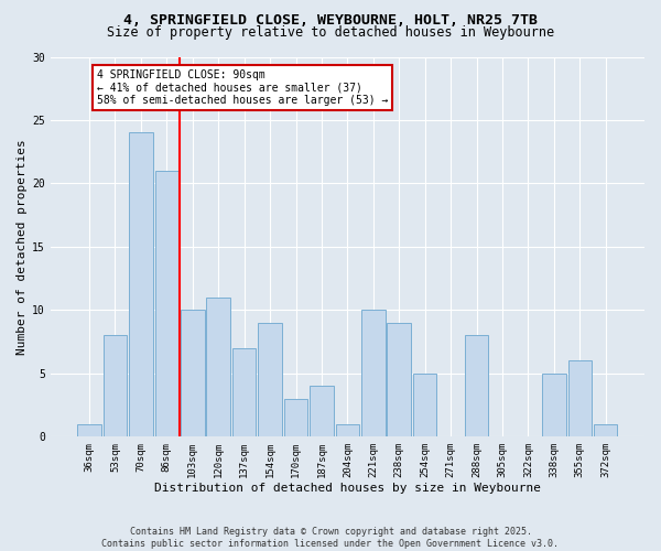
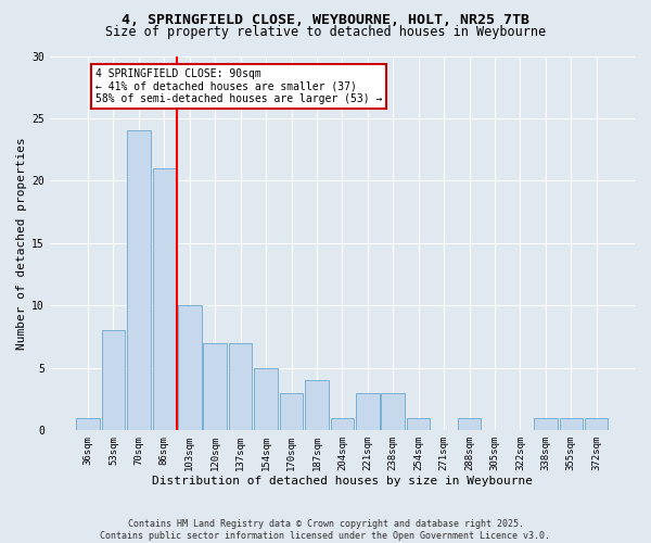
120sqm: 11 -> 7
154sqm: 9 -> 5
221sqm: 10 -> 3
238sqm: 9 -> 3
254sqm: 5 -> 1
288sqm: 8 -> 1
338sqm: 5 -> 1
355sqm: 6 -> 1
